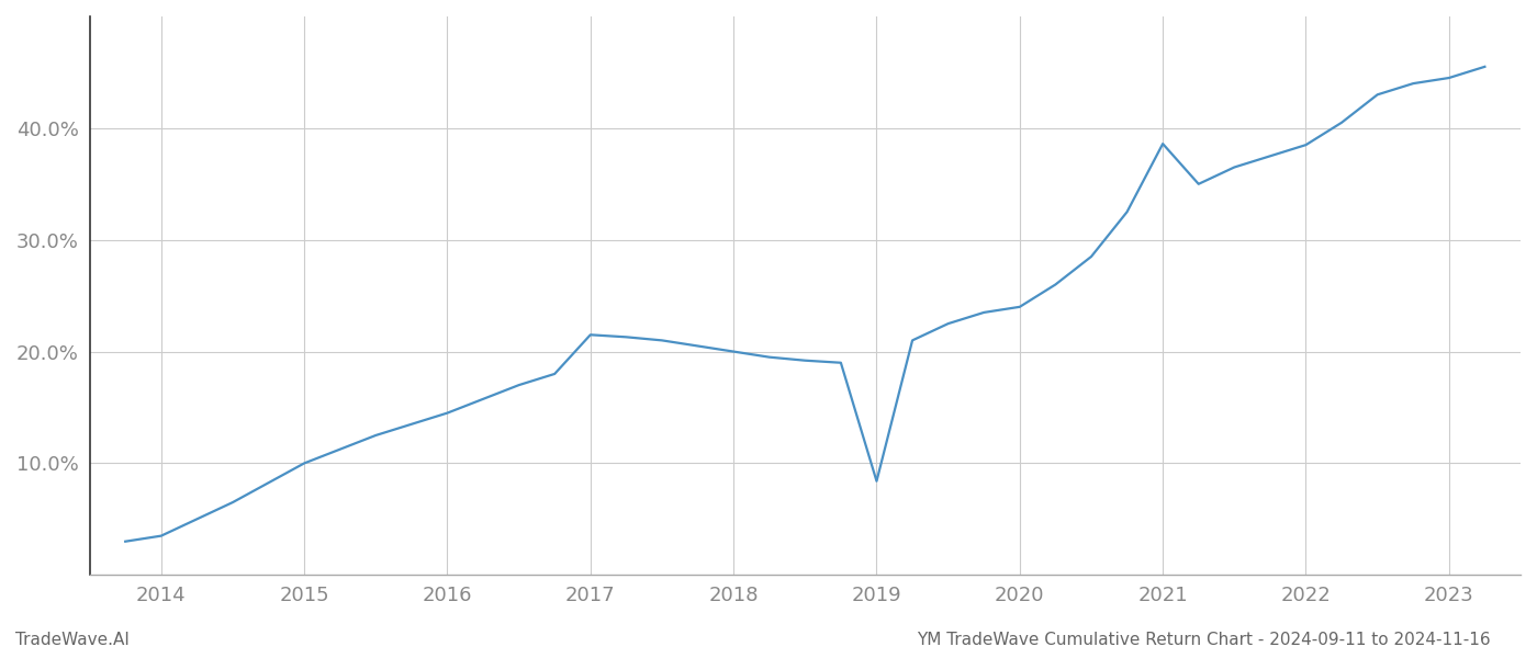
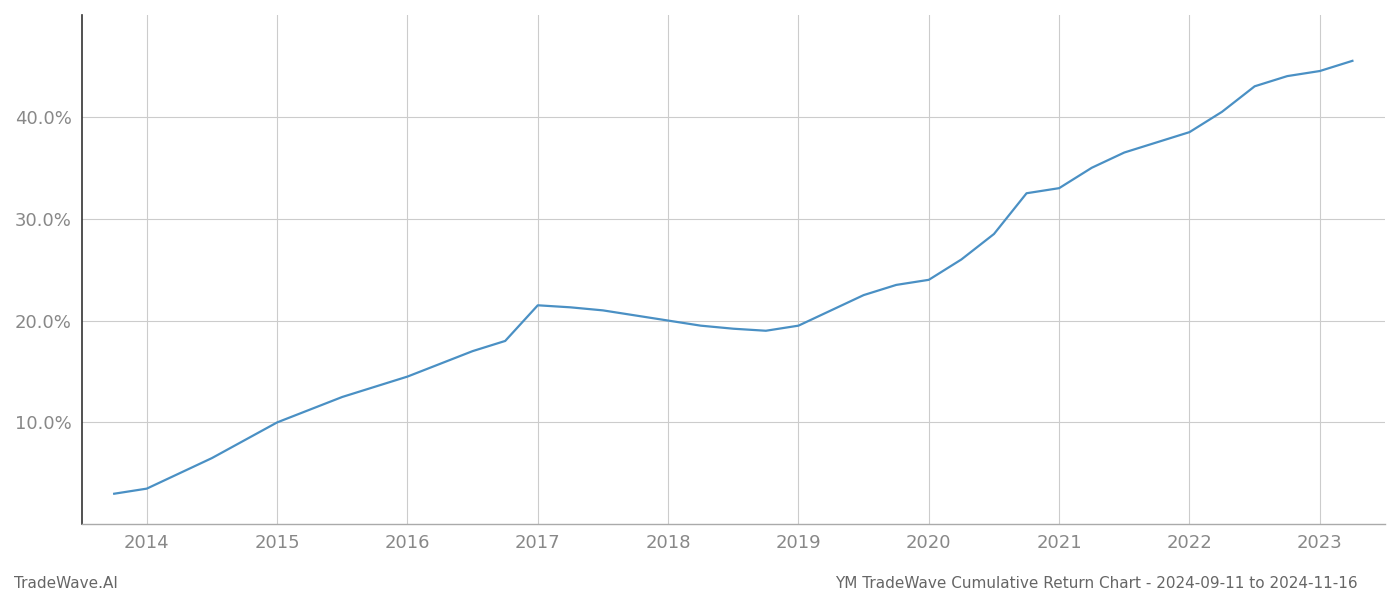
2019: 8.4% -> 19.5%
2021: 38.6% -> 33.0%
